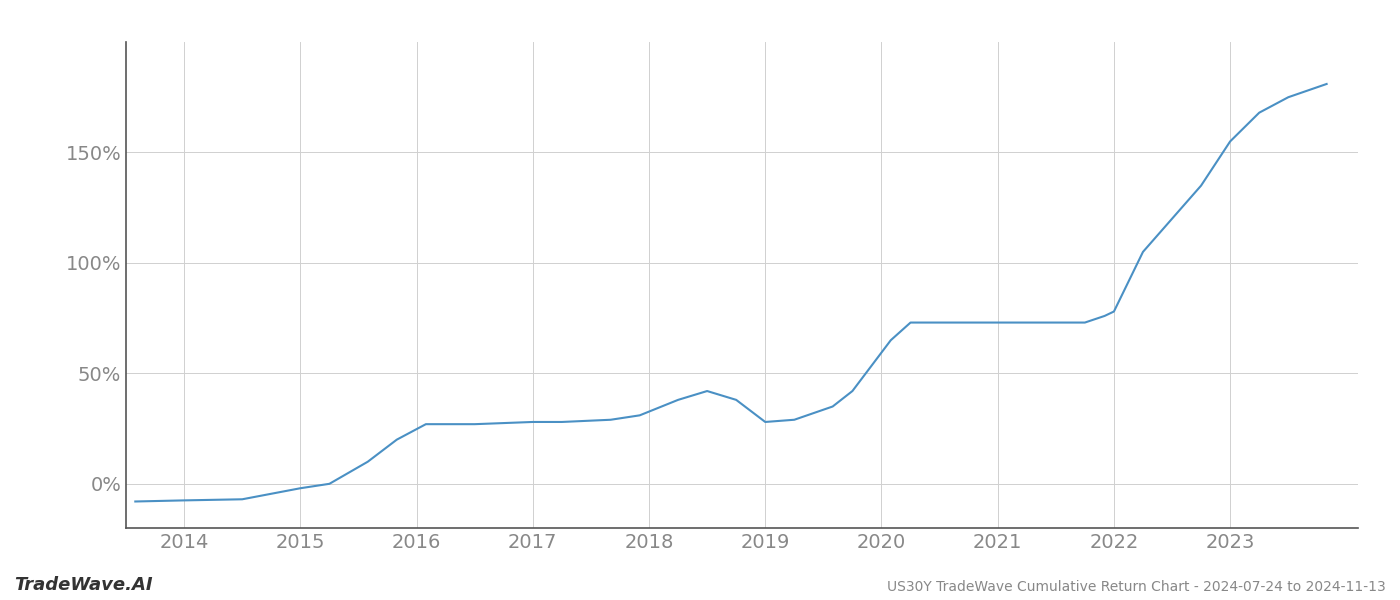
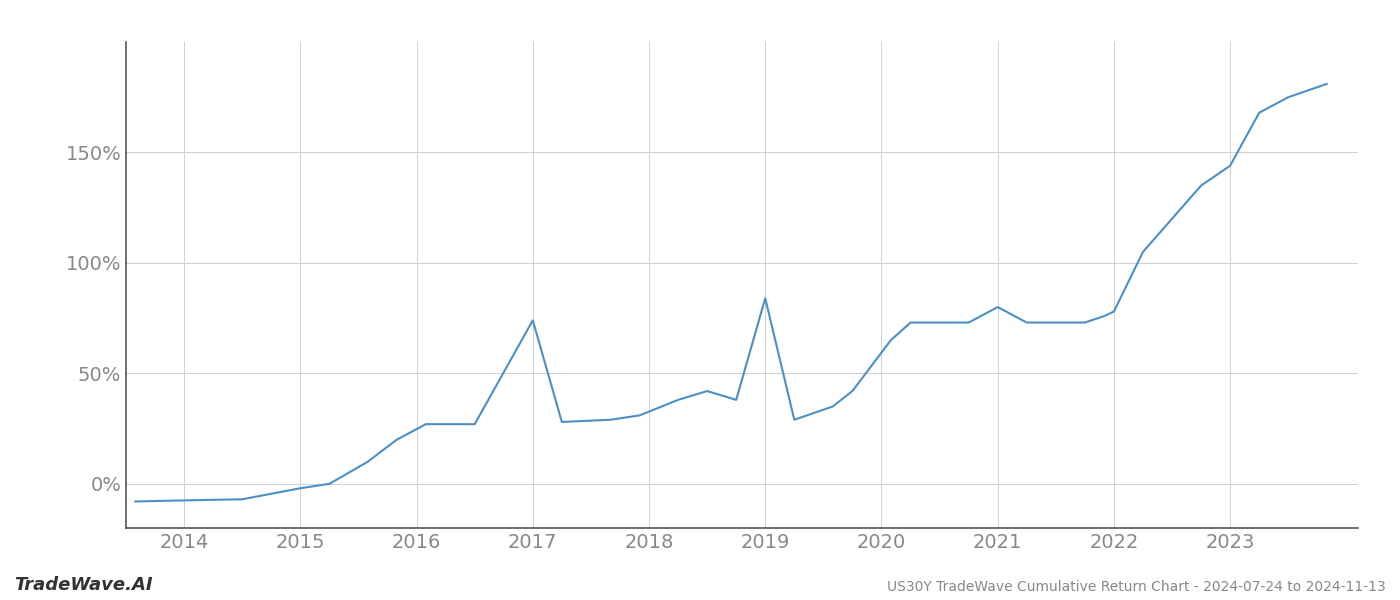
2017: 28.0% -> 74.0%
2019: 28.0% -> 84.0%
2021: 73.0% -> 80.0%
2023: 155.0% -> 144.0%
